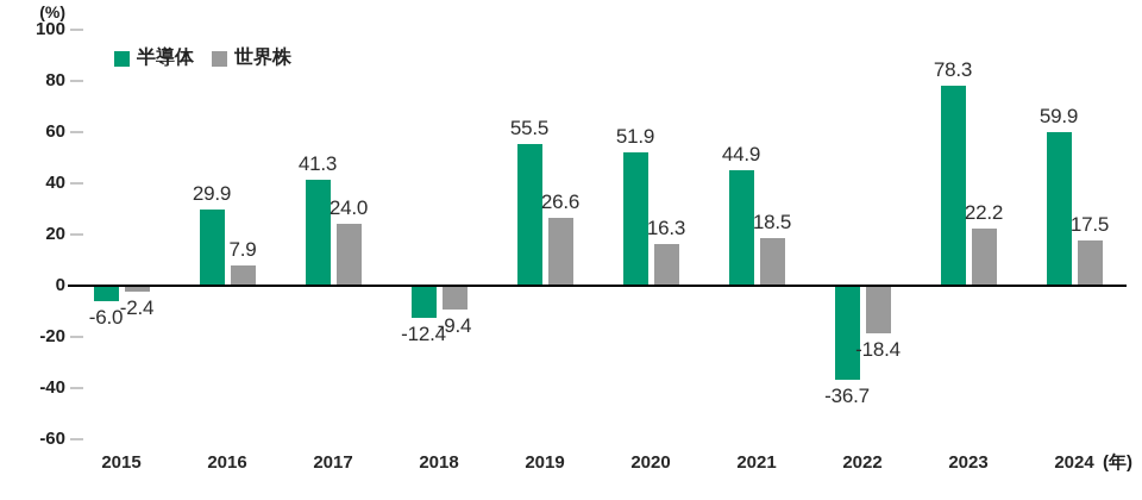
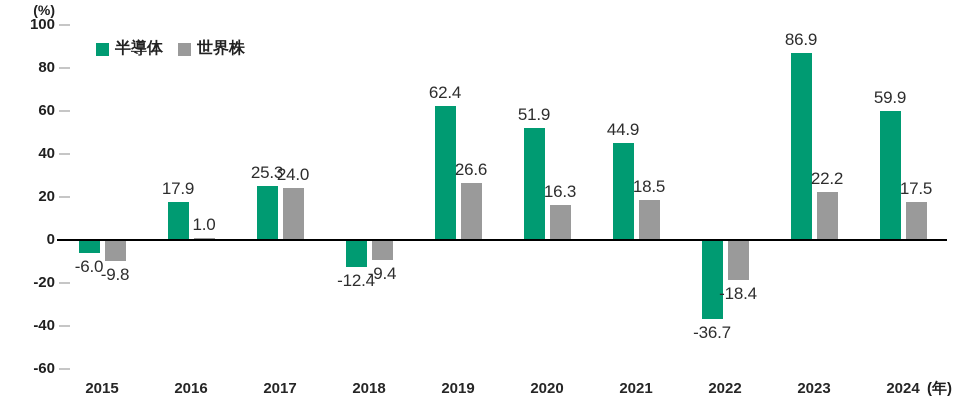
世界株/2015: -2.4 -> -9.8
半導体/2016: 29.9 -> 17.9
世界株/2016: 7.9 -> 1.0
半導体/2017: 41.3 -> 25.3
半導体/2019: 55.5 -> 62.4
半導体/2023: 78.3 -> 86.9
